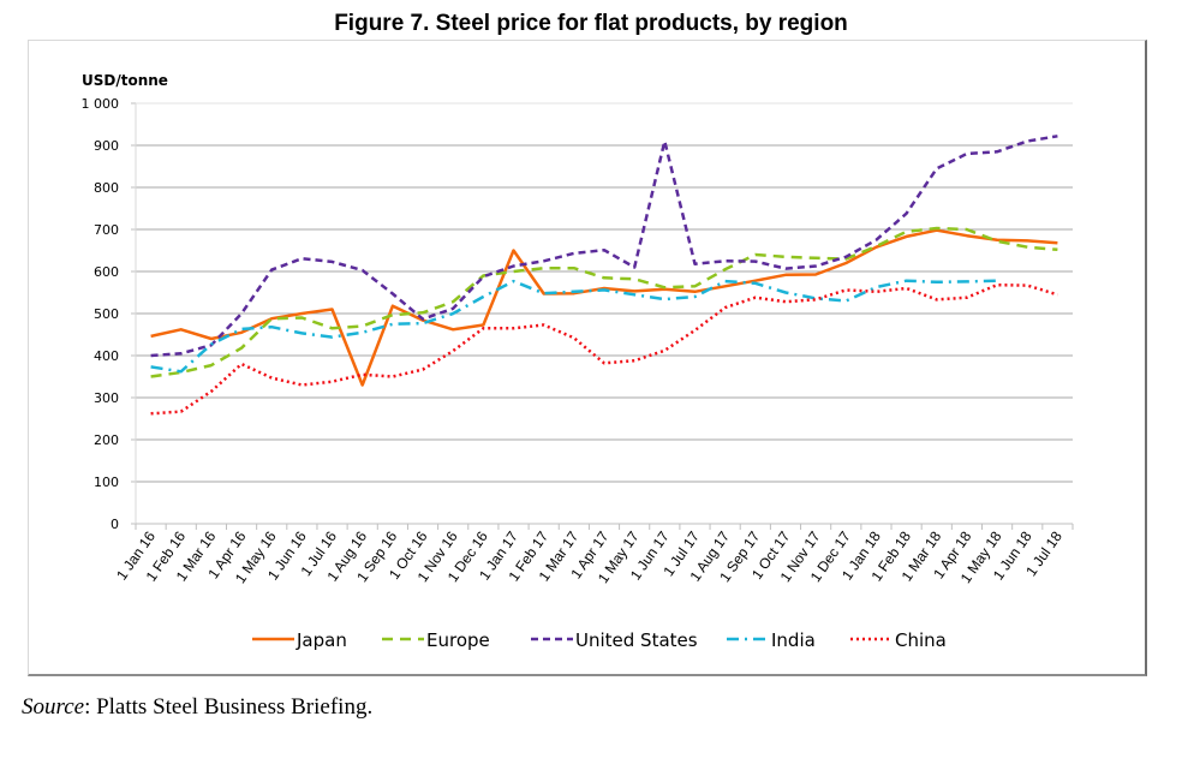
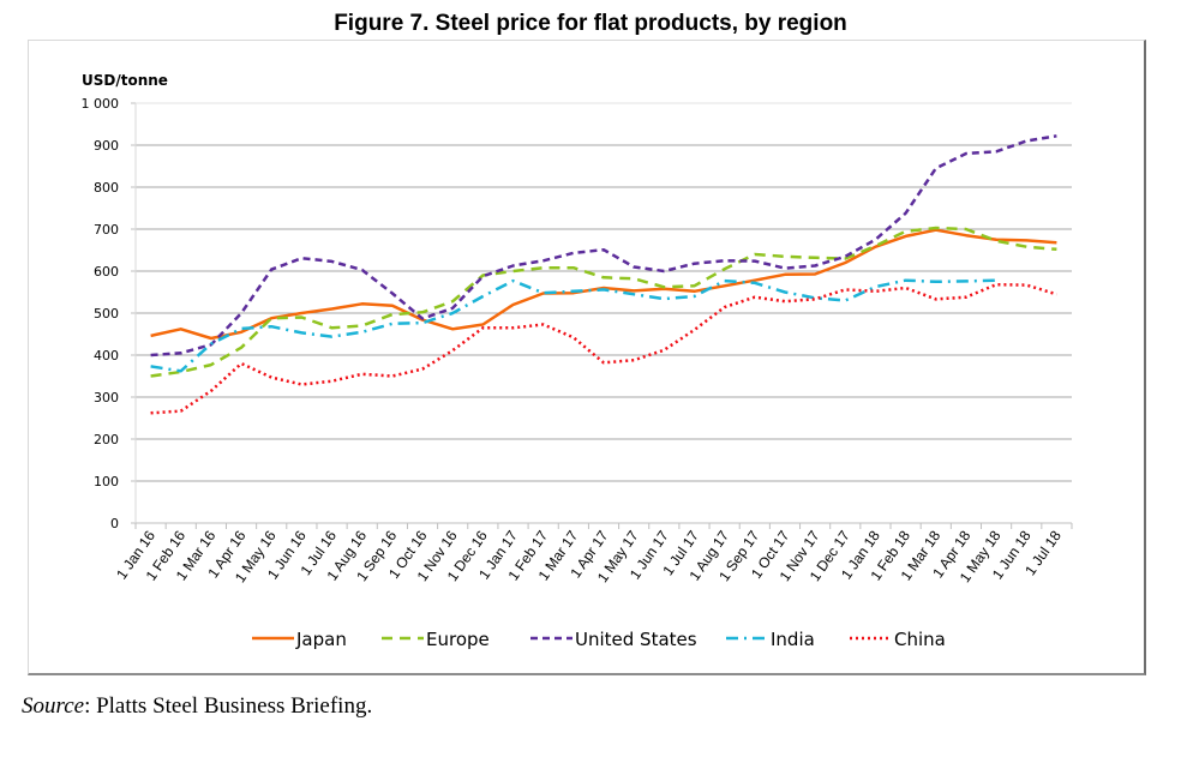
Japan/1 Aug 16: 330 -> 520
Japan/1 Jan 17: 650 -> 520
United States/1 Jun 17: 910 -> 600
